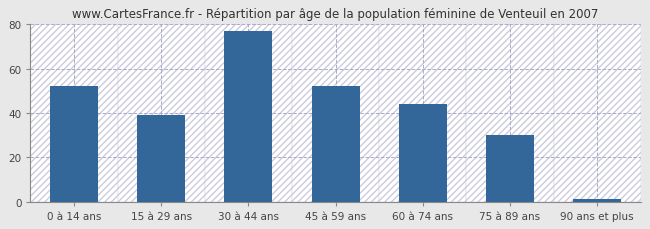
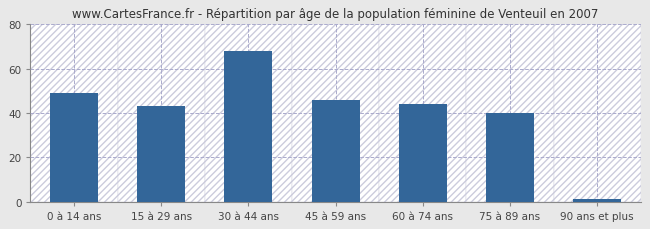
0 à 14 ans: 52 -> 49
15 à 29 ans: 39 -> 43
30 à 44 ans: 77 -> 68
45 à 59 ans: 52 -> 46
75 à 89 ans: 30 -> 40
